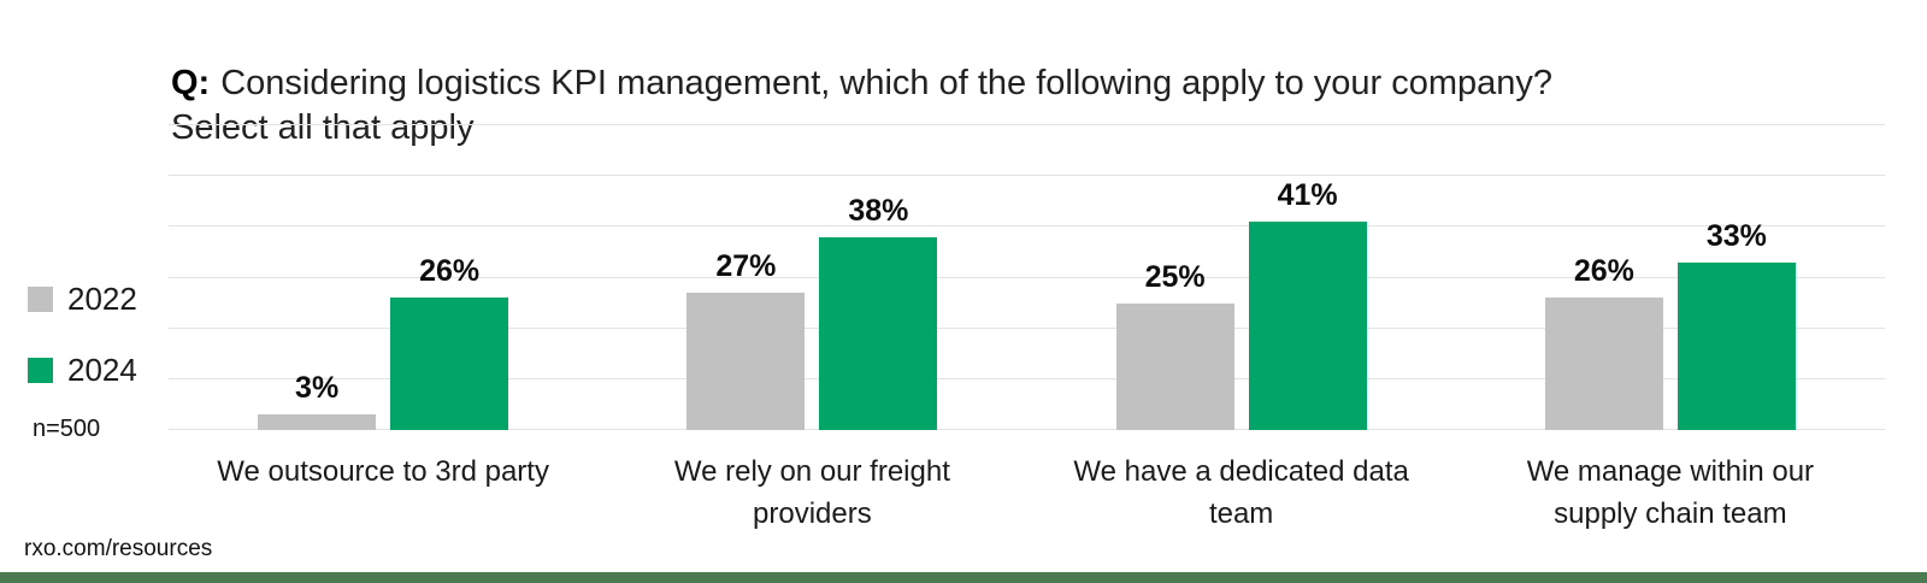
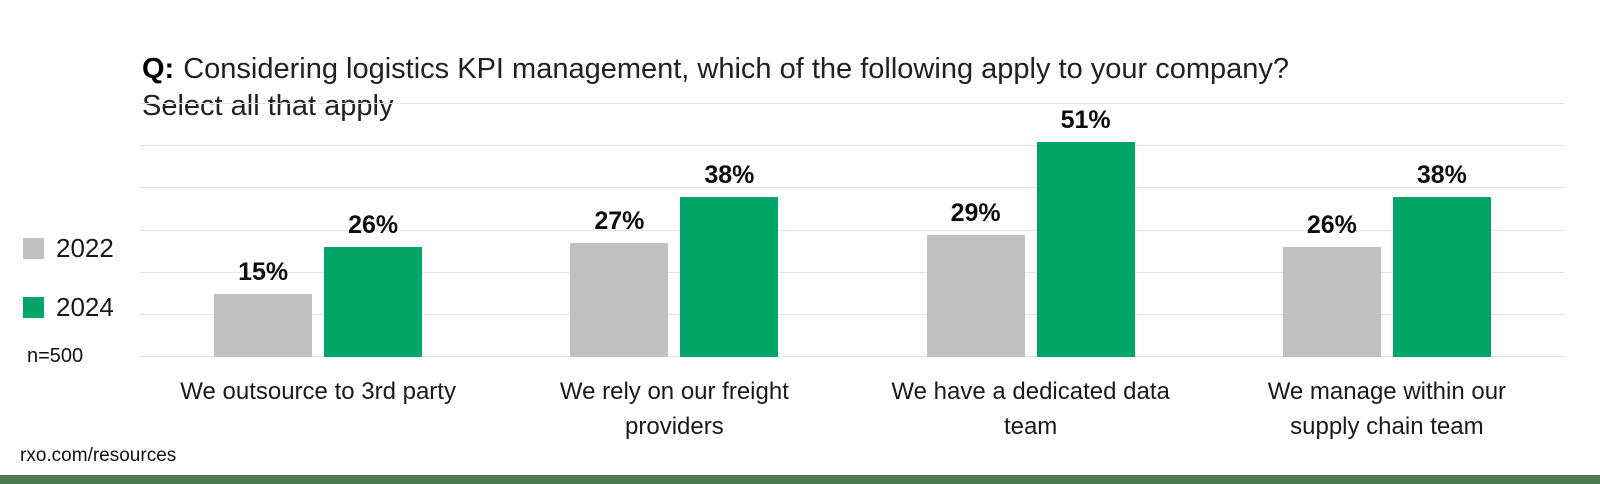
2022/We outsource to 3rd party: 3% -> 15%
2022/We have a dedicated data team: 25% -> 29%
2024/We have a dedicated data team: 41% -> 51%
2024/We manage within our supply chain team: 33% -> 38%
